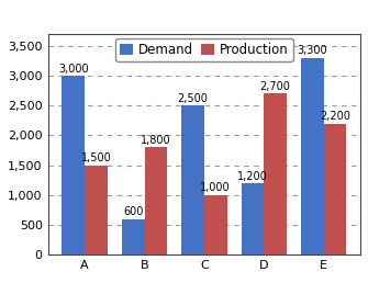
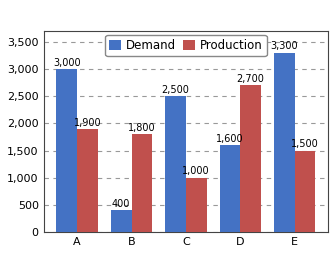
Production/A: 1,500 -> 1,900
Demand/B: 600 -> 400
Demand/D: 1,200 -> 1,600
Production/E: 2,200 -> 1,500
